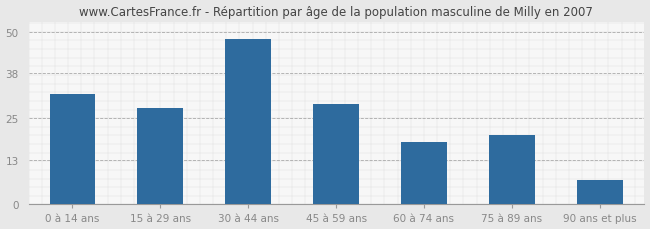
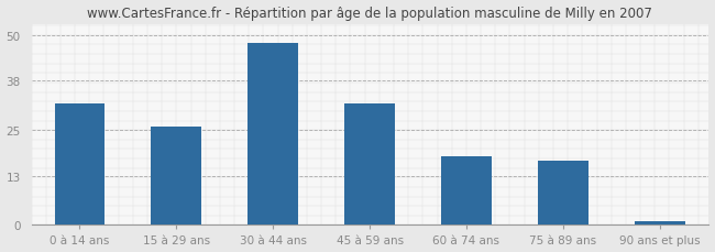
15 à 29 ans: 28 -> 26
45 à 59 ans: 29 -> 32
75 à 89 ans: 20 -> 17
90 ans et plus: 7 -> 1
